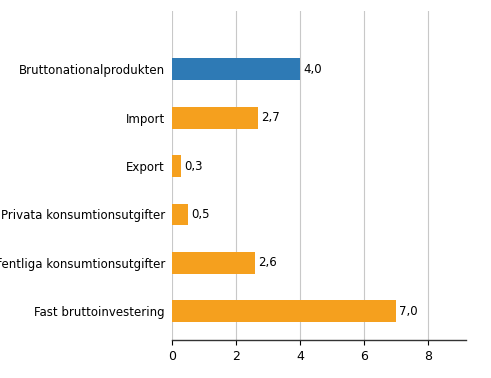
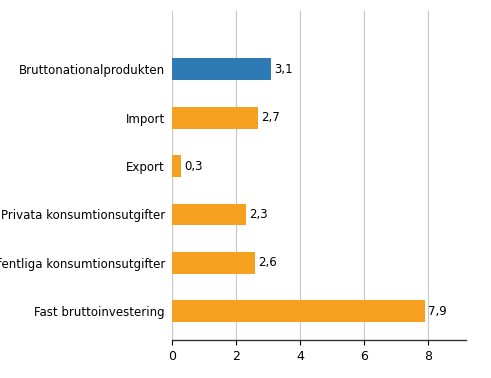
Bruttonationalprodukten: 4,0 -> 3,1
Privata konsumtionsutgifter: 0,5 -> 2,3
Fast bruttoinvestering: 7,0 -> 7,9
